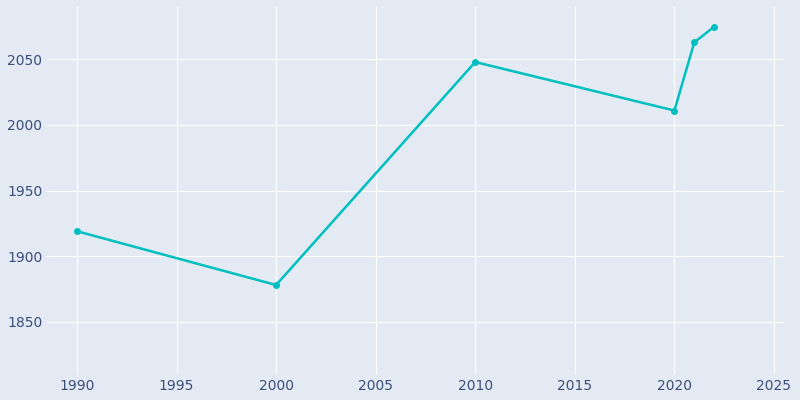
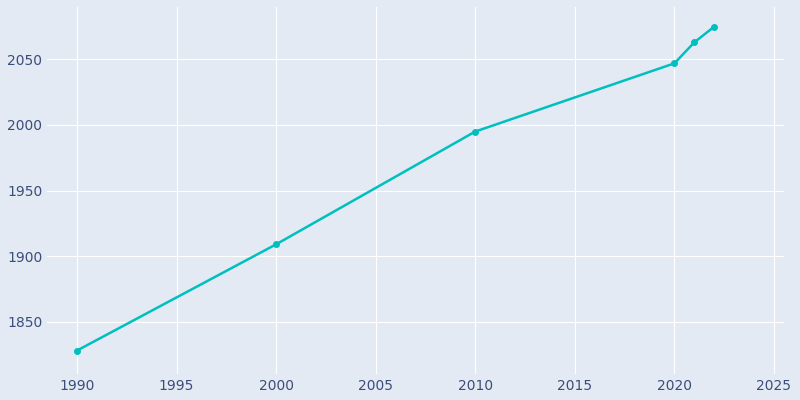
1990: 1919 -> 1828
2000: 1878 -> 1909
2010: 2048 -> 1995
2020: 2011 -> 2047
